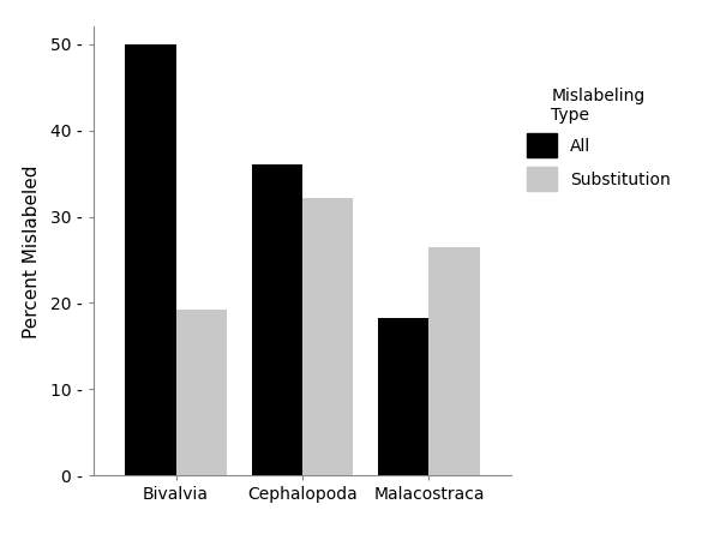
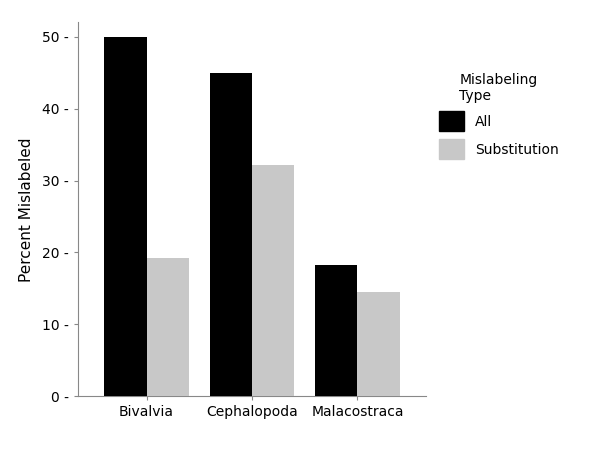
All/Cephalopoda: 36.0 - -> 45.0 -
Substitution/Malacostraca: 26.4 - -> 14.5 -
